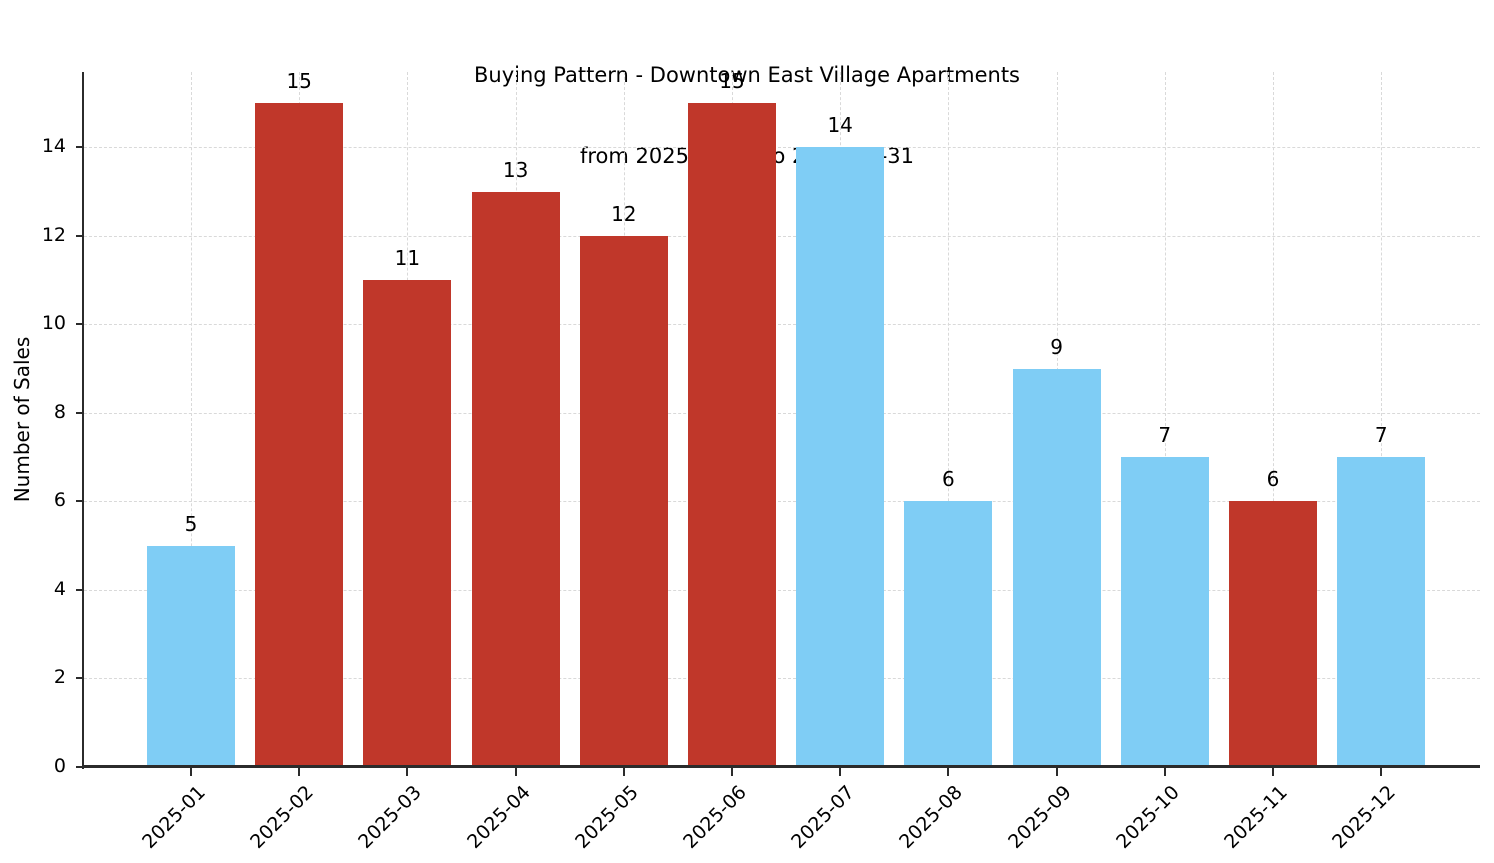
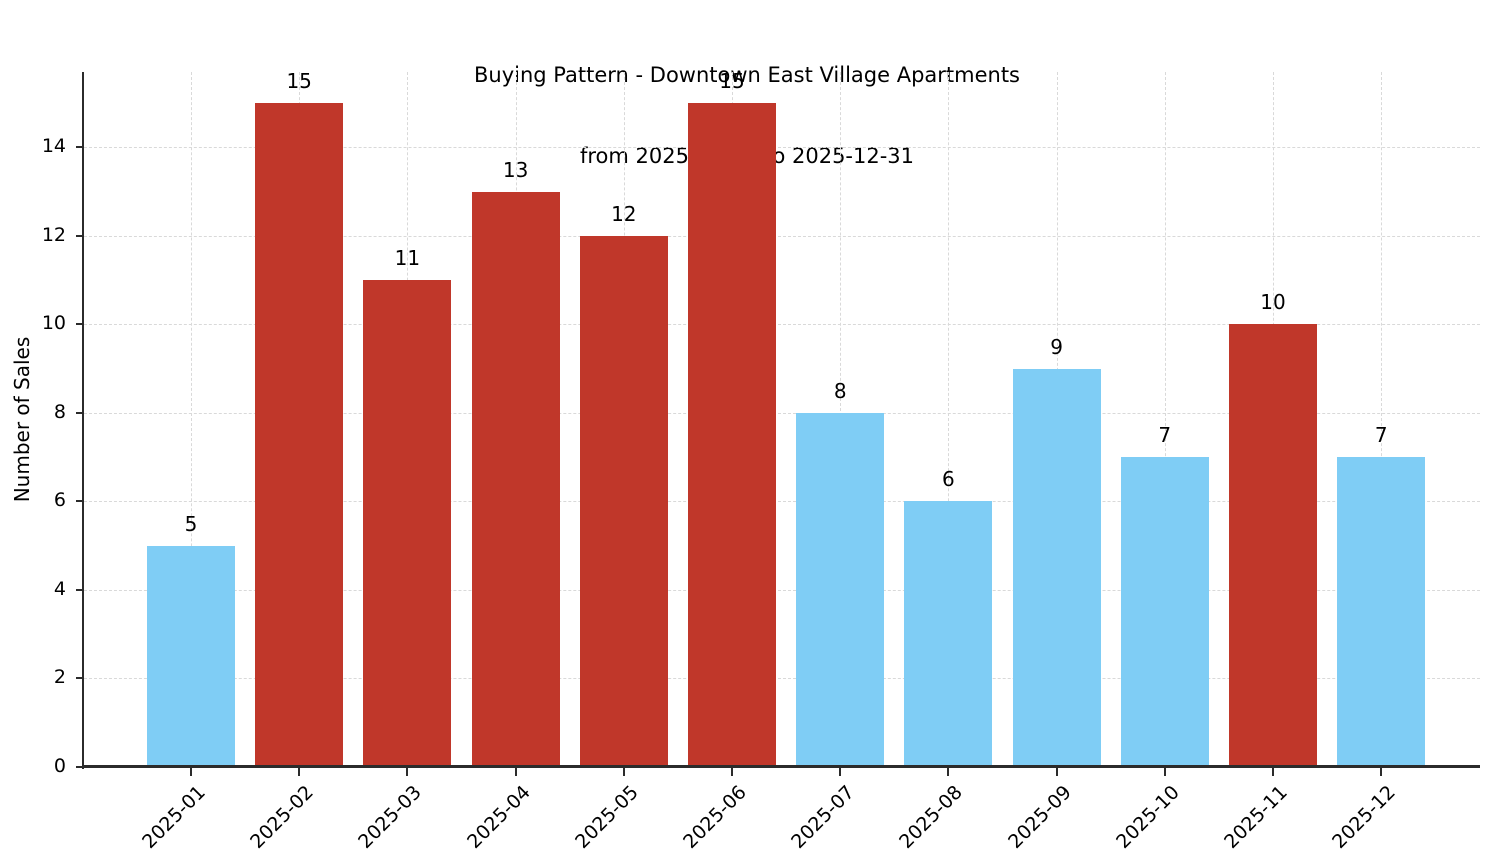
2025-07: 14 -> 8
2025-11: 6 -> 10
